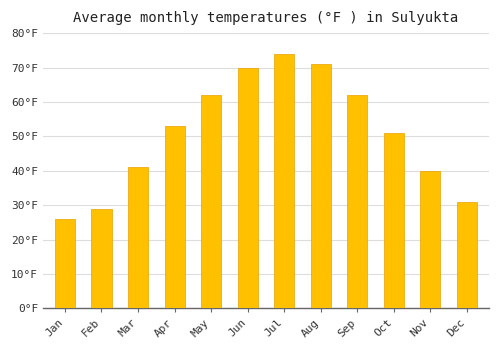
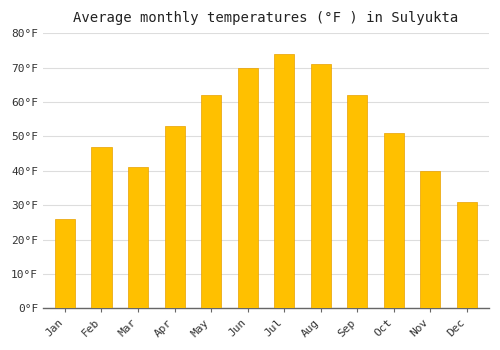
Feb: 29°F -> 47°F
